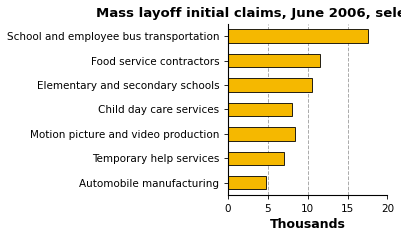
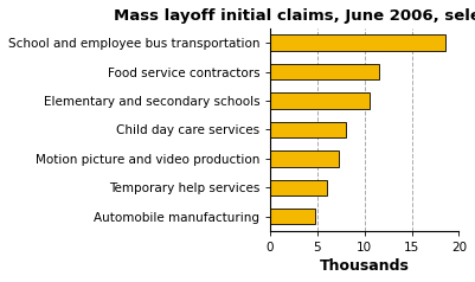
School and employee bus transportation: 17.6 -> 18.5
Motion picture and video production: 8.4 -> 7.3
Temporary help services: 7.0 -> 6.0
